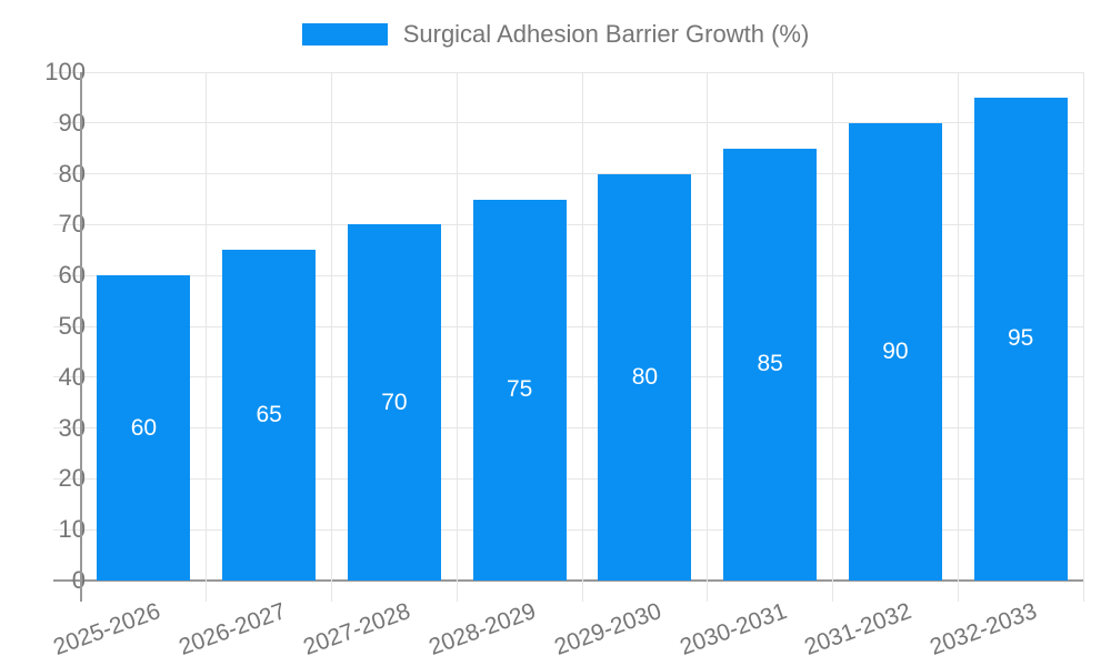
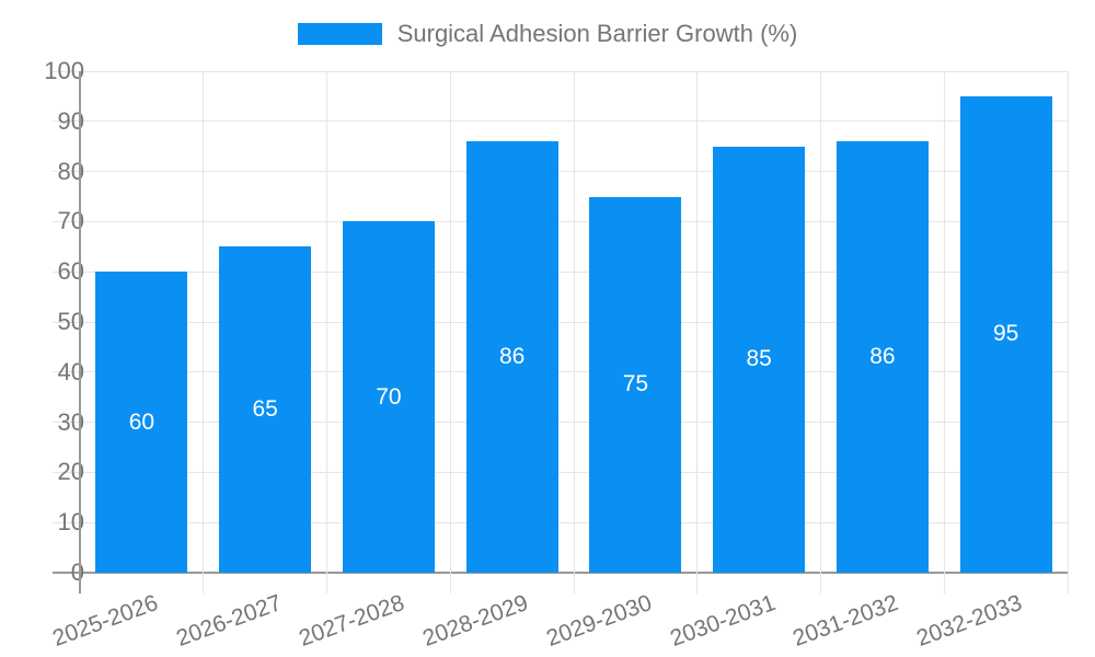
2028-2029: 75 -> 86
2029-2030: 80 -> 75
2031-2032: 90 -> 86
